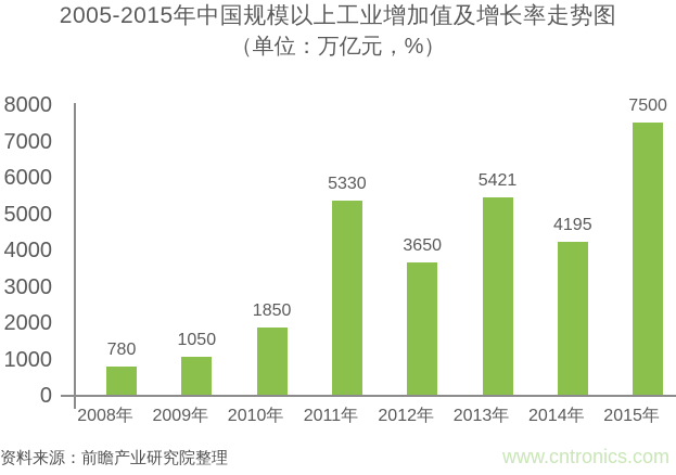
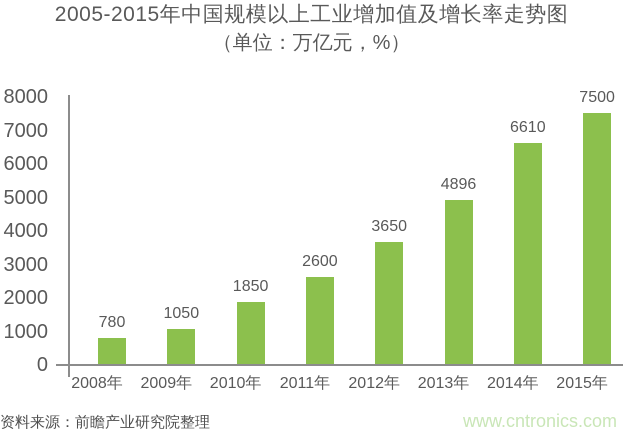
2011年: 5330 -> 2600
2013年: 5421 -> 4896
2014年: 4195 -> 6610
